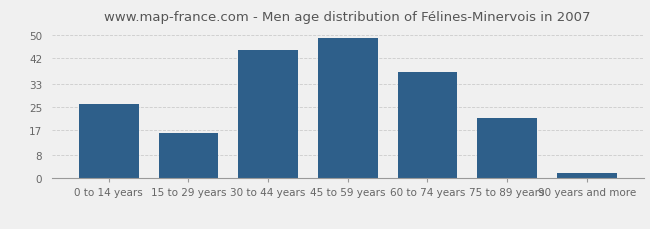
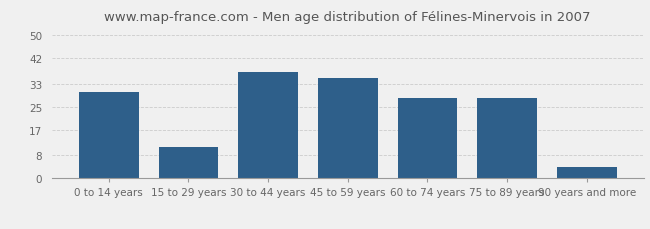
0 to 14 years: 26 -> 30
15 to 29 years: 16 -> 11
30 to 44 years: 45 -> 37
45 to 59 years: 49 -> 35
60 to 74 years: 37 -> 28
75 to 89 years: 21 -> 28
90 years and more: 2 -> 4
